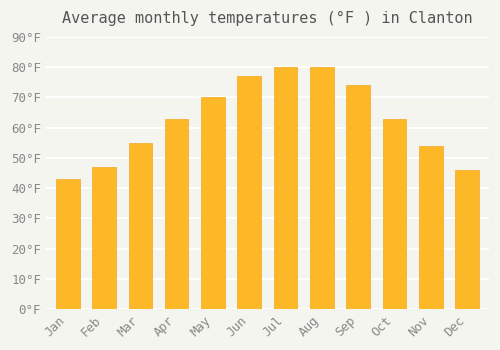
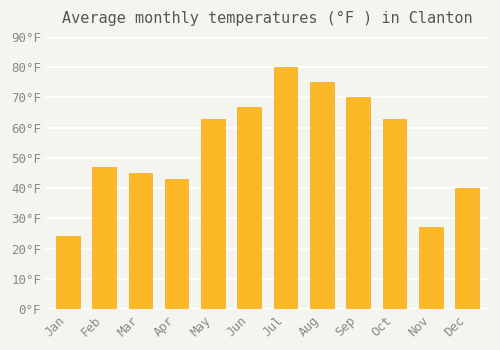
Jan: 43°F -> 24°F
Mar: 55°F -> 45°F
Apr: 63°F -> 43°F
May: 70°F -> 63°F
Jun: 77°F -> 67°F
Aug: 80°F -> 75°F
Sep: 74°F -> 70°F
Nov: 54°F -> 27°F
Dec: 46°F -> 40°F
